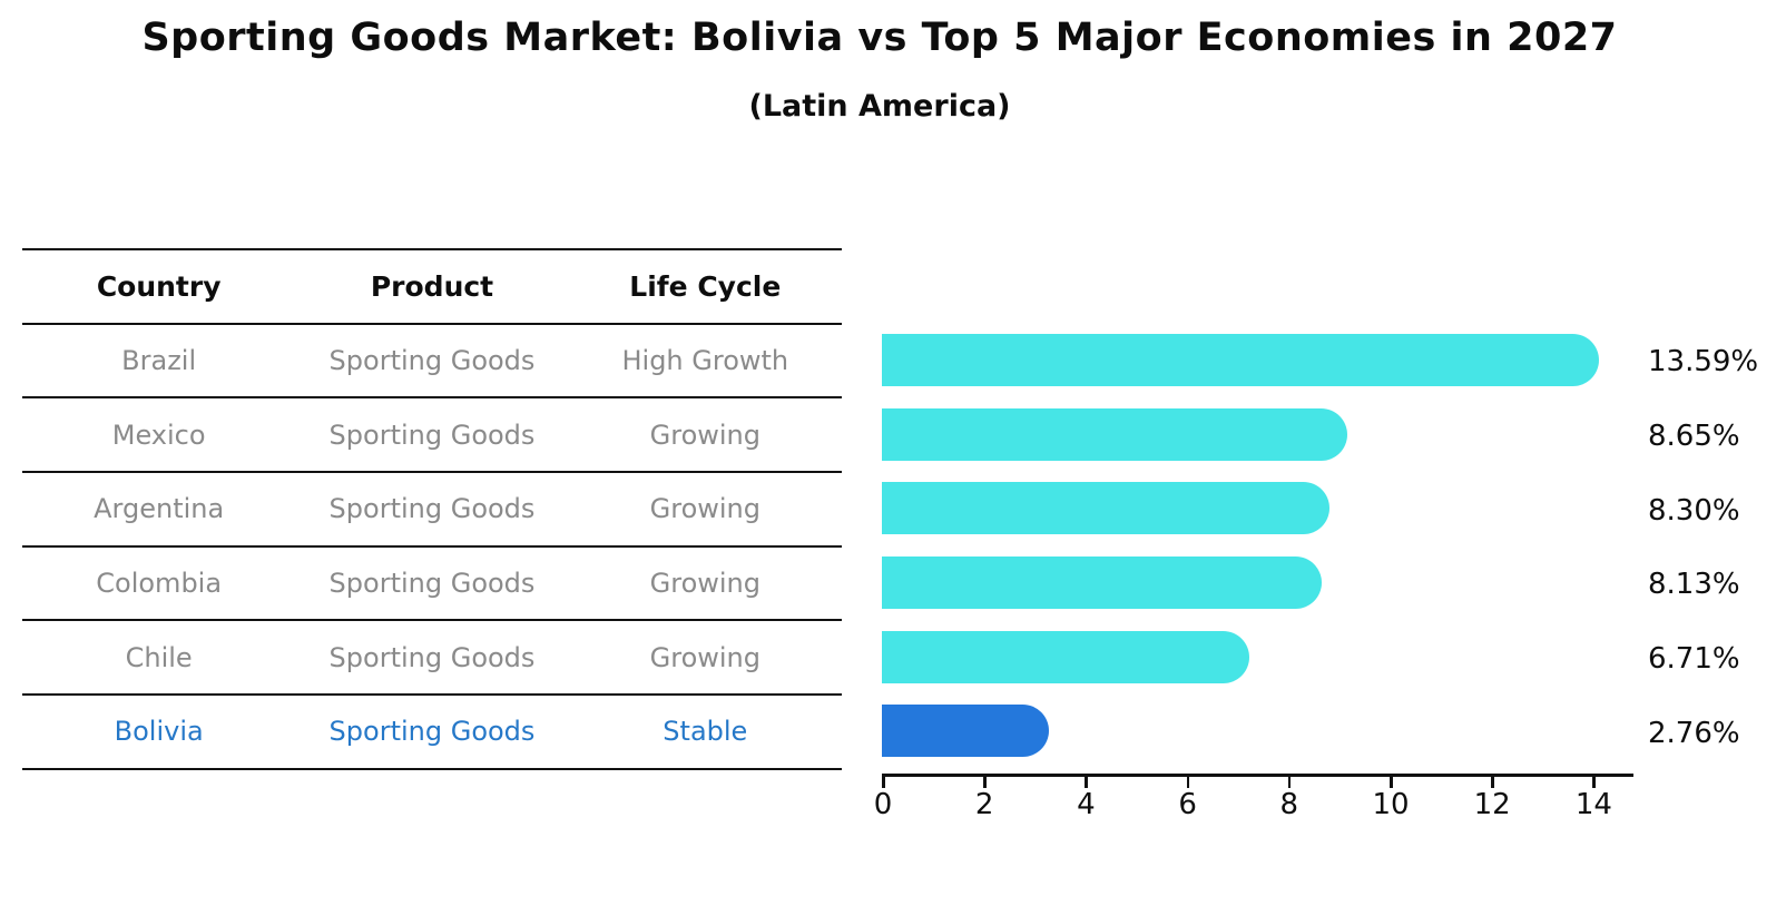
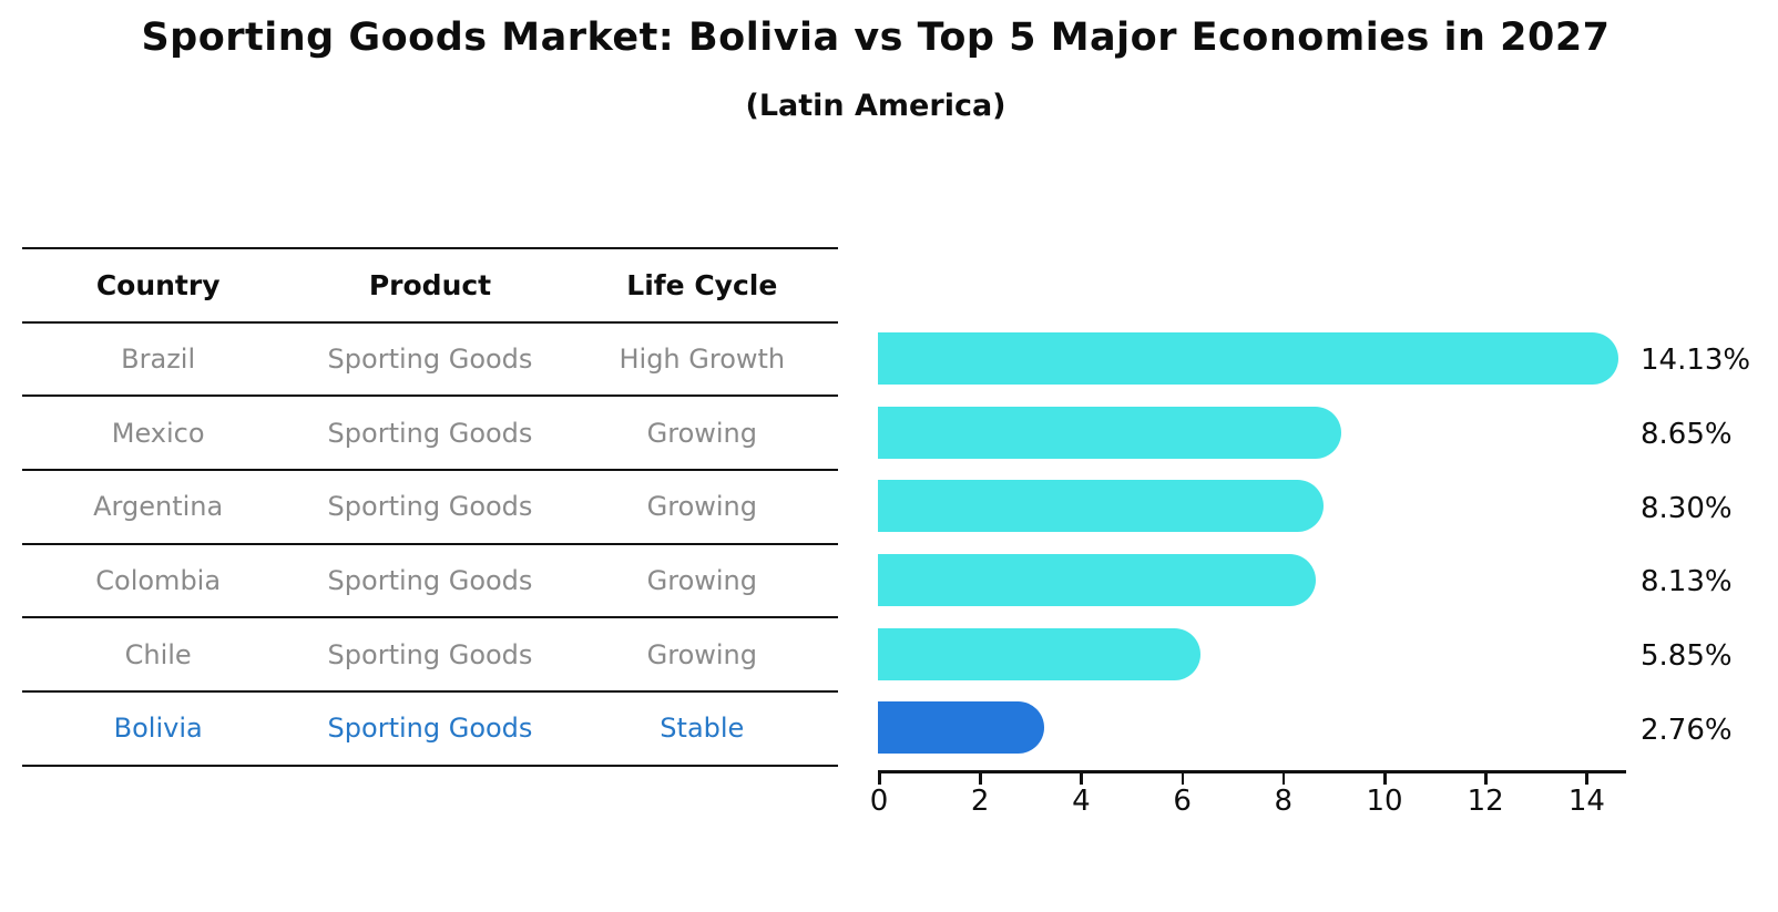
Brazil: 13.59% -> 14.13%
Chile: 6.71% -> 5.85%
